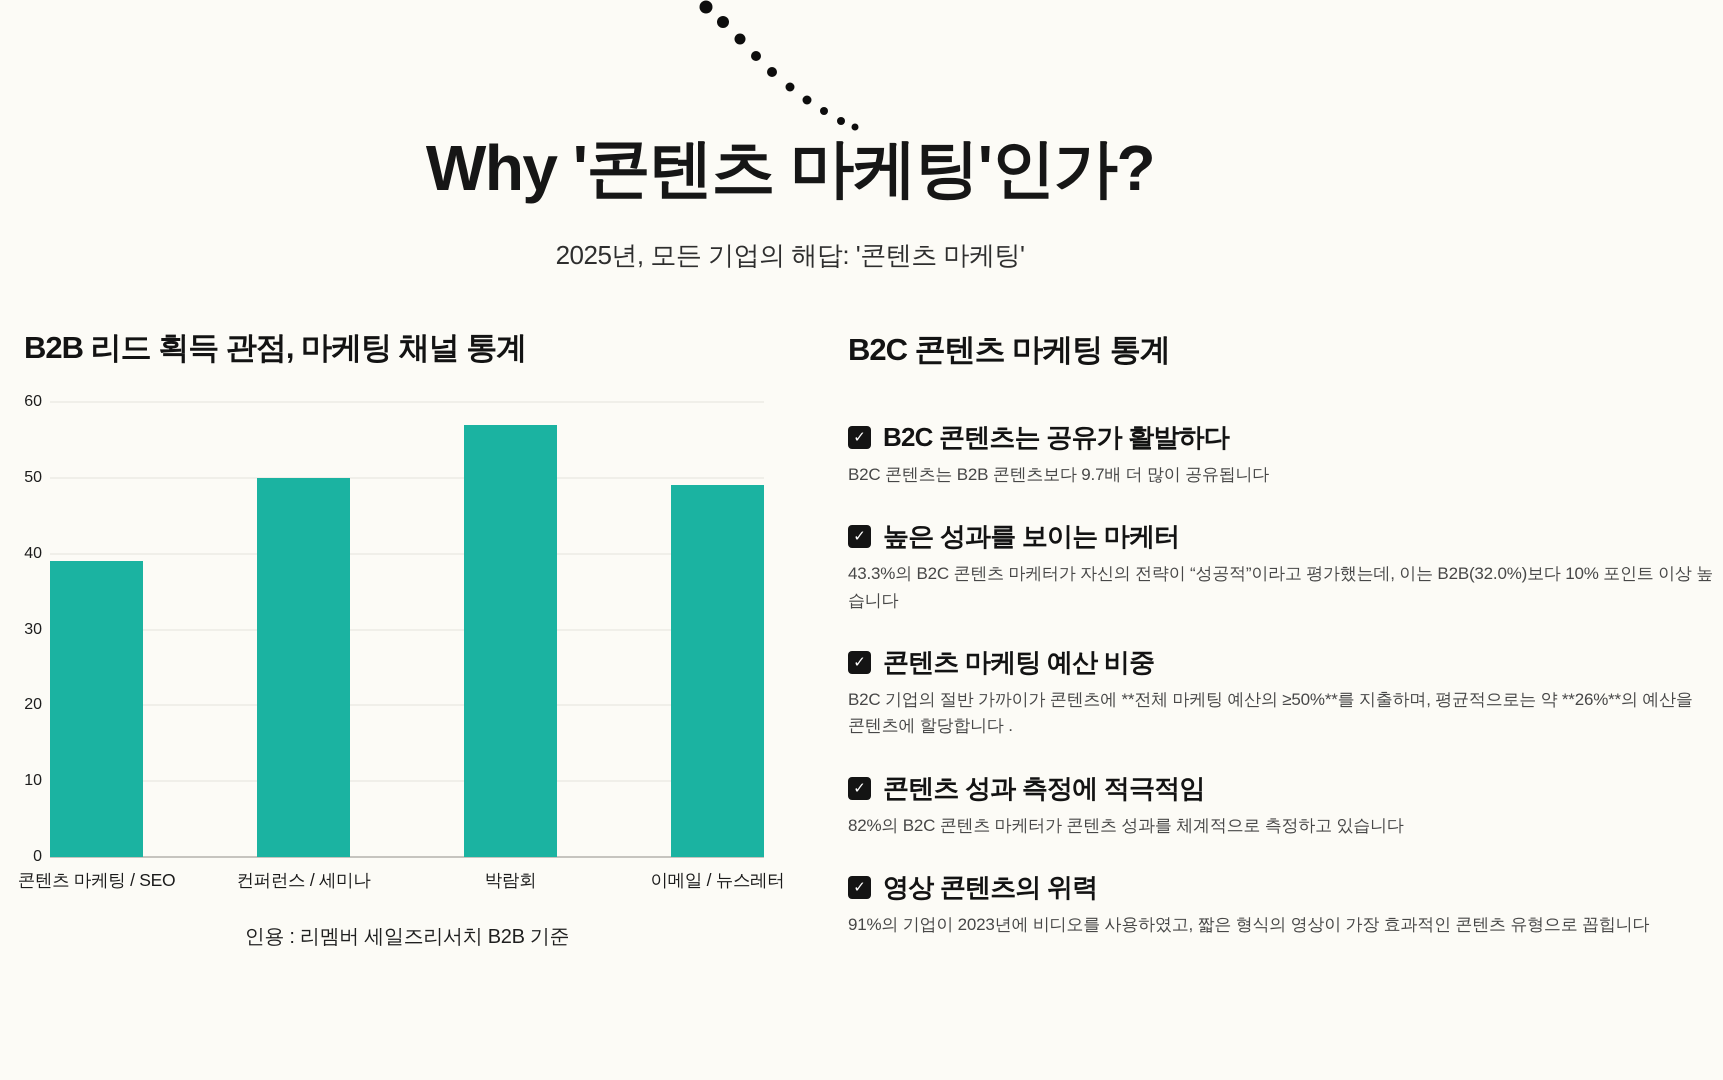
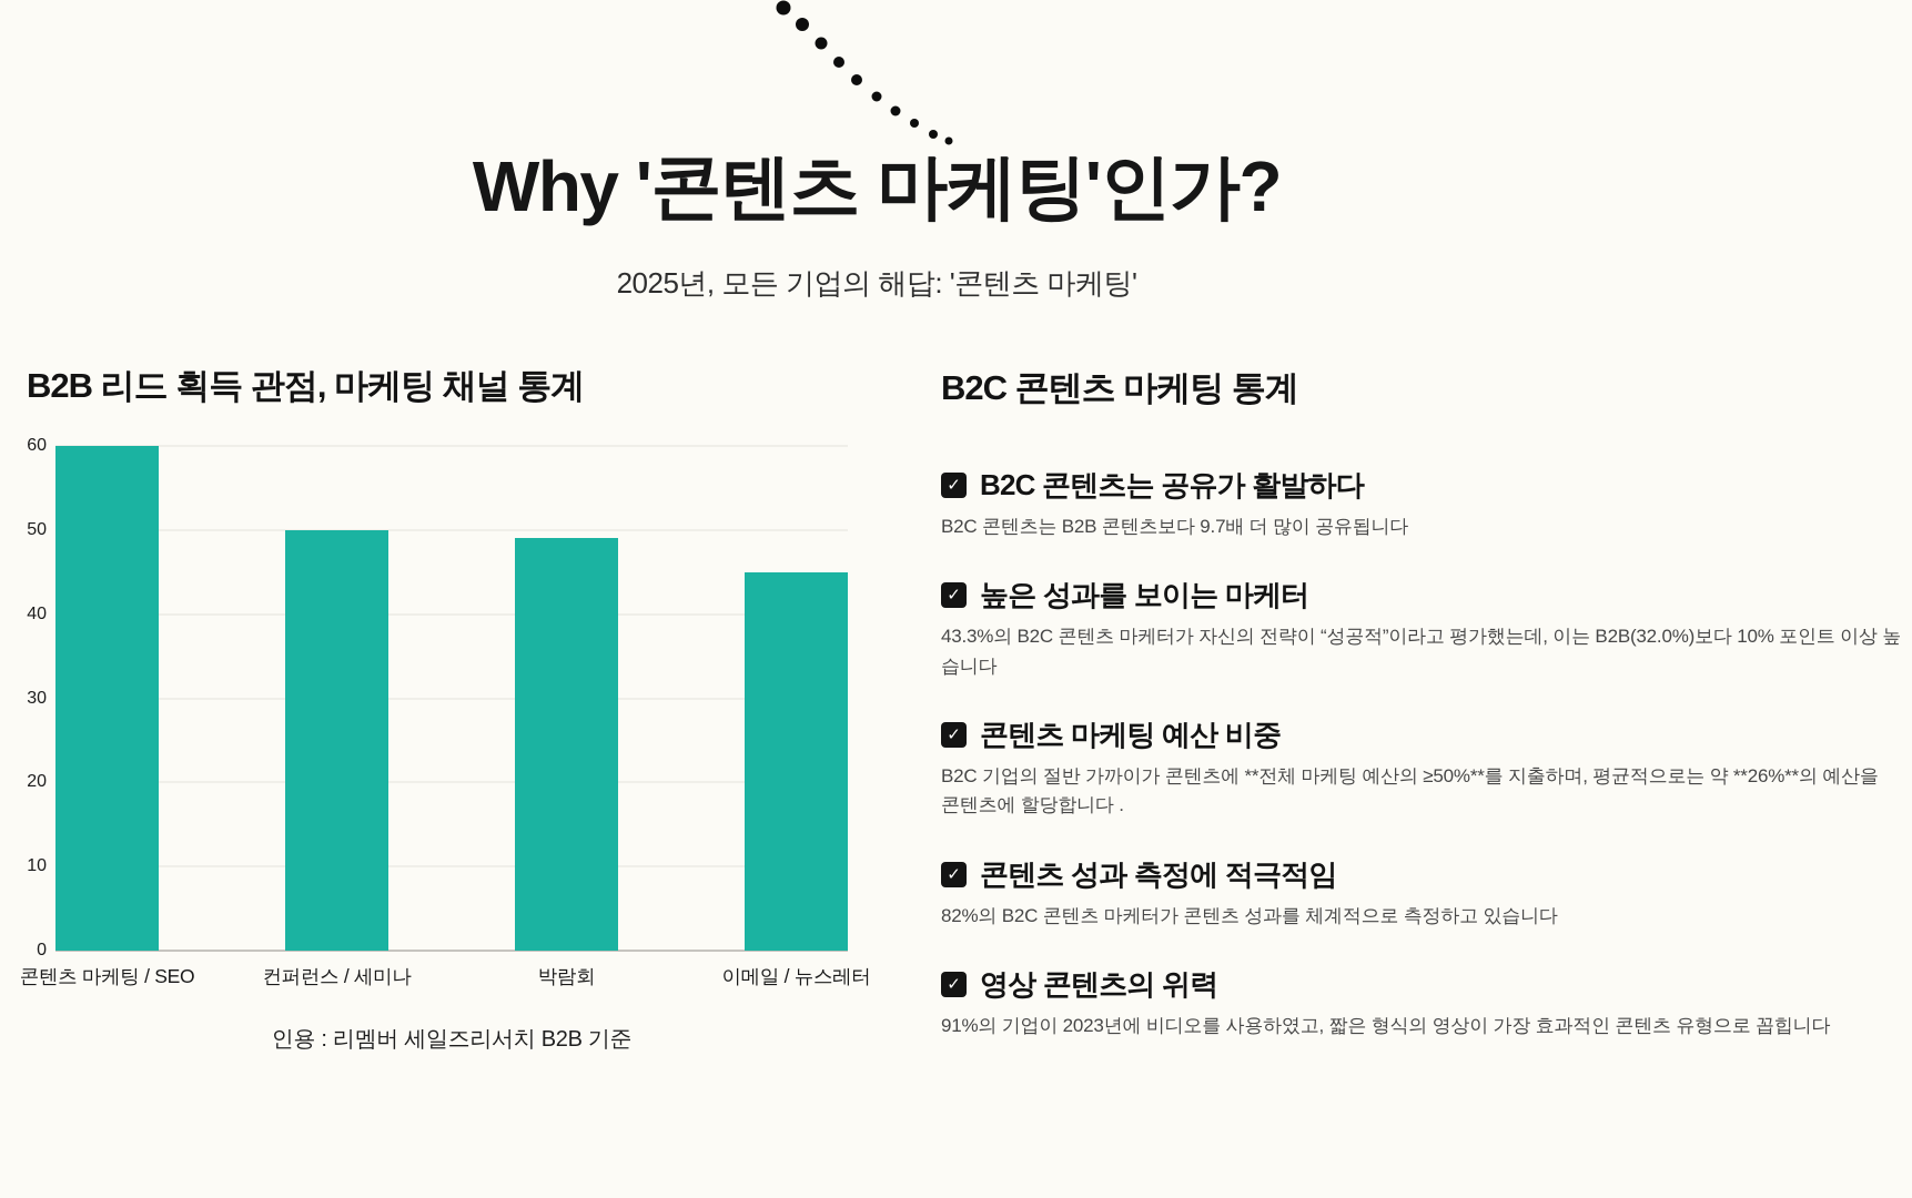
콘텐츠 마케팅 / SEO: 39 -> 60
박람회: 57 -> 49
이메일 / 뉴스레터: 49 -> 45
